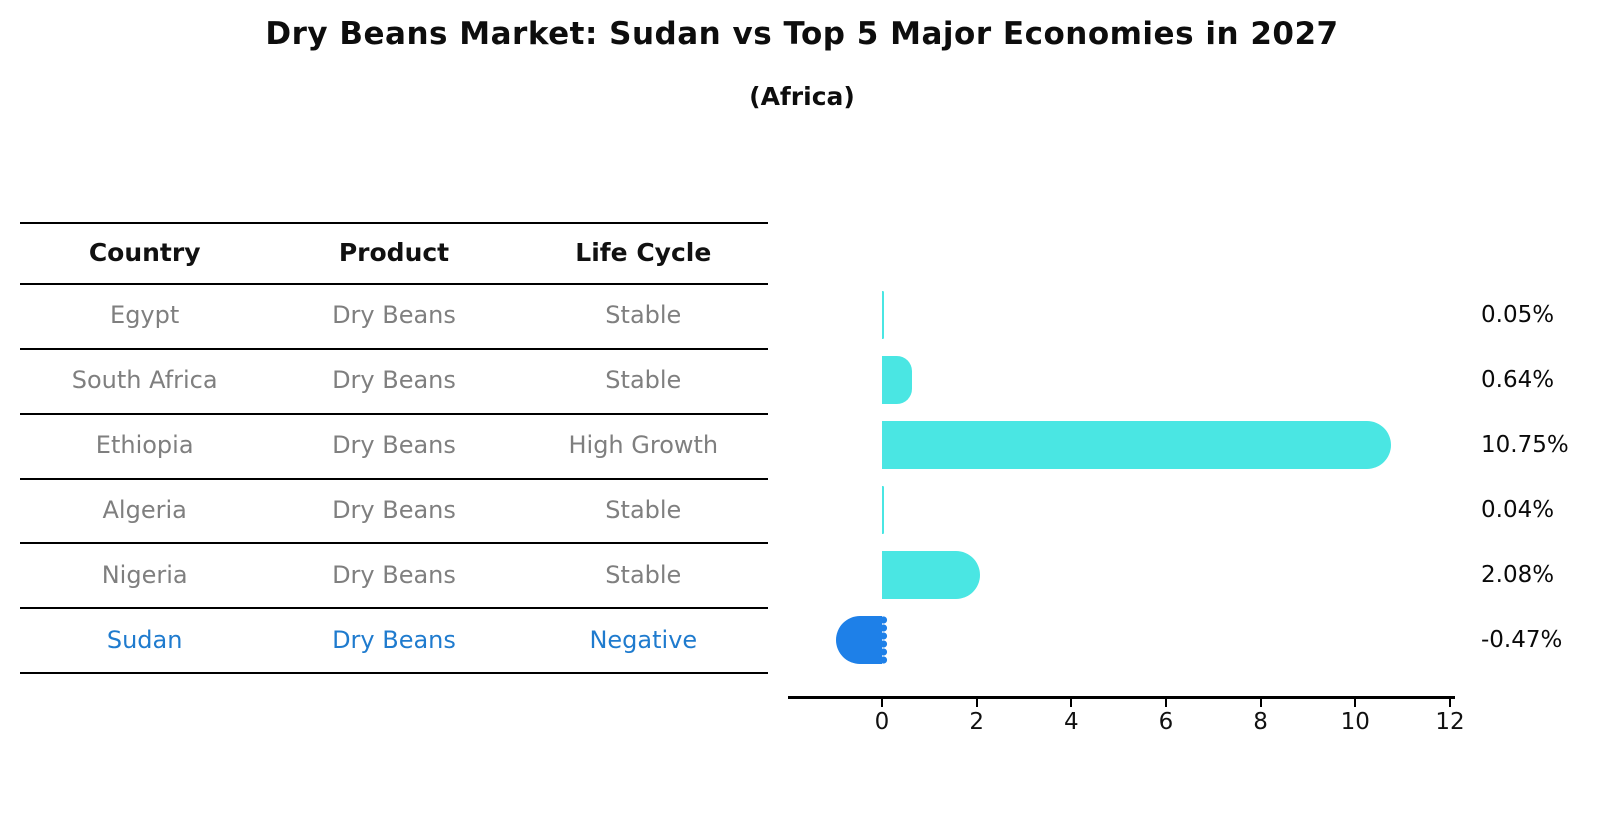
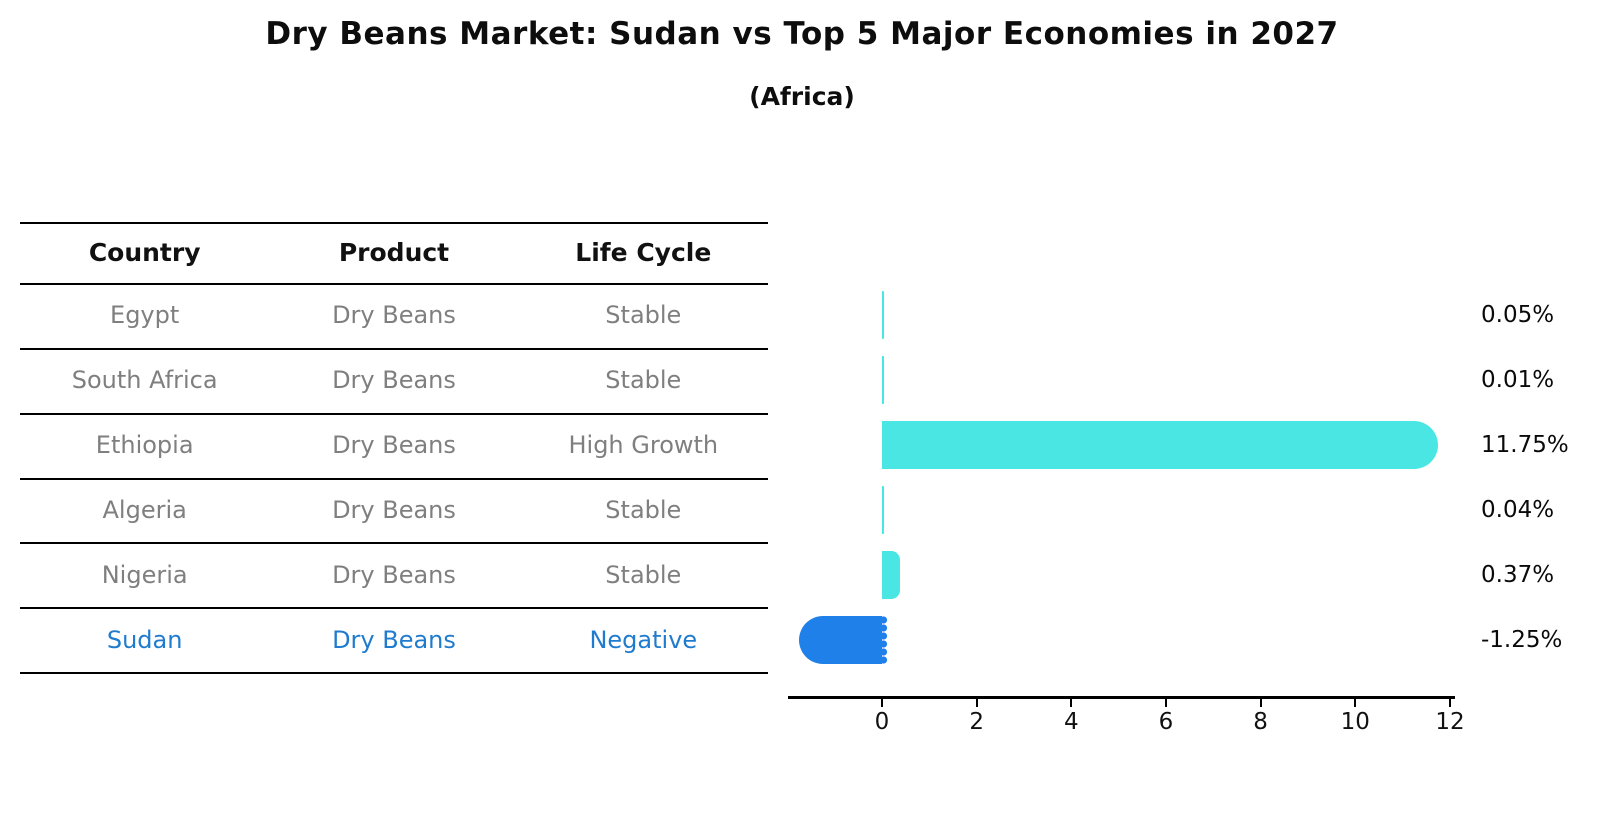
South Africa: 0.64% -> 0.01%
Ethiopia: 10.75% -> 11.75%
Nigeria: 2.08% -> 0.37%
Sudan: -0.47% -> -1.25%
